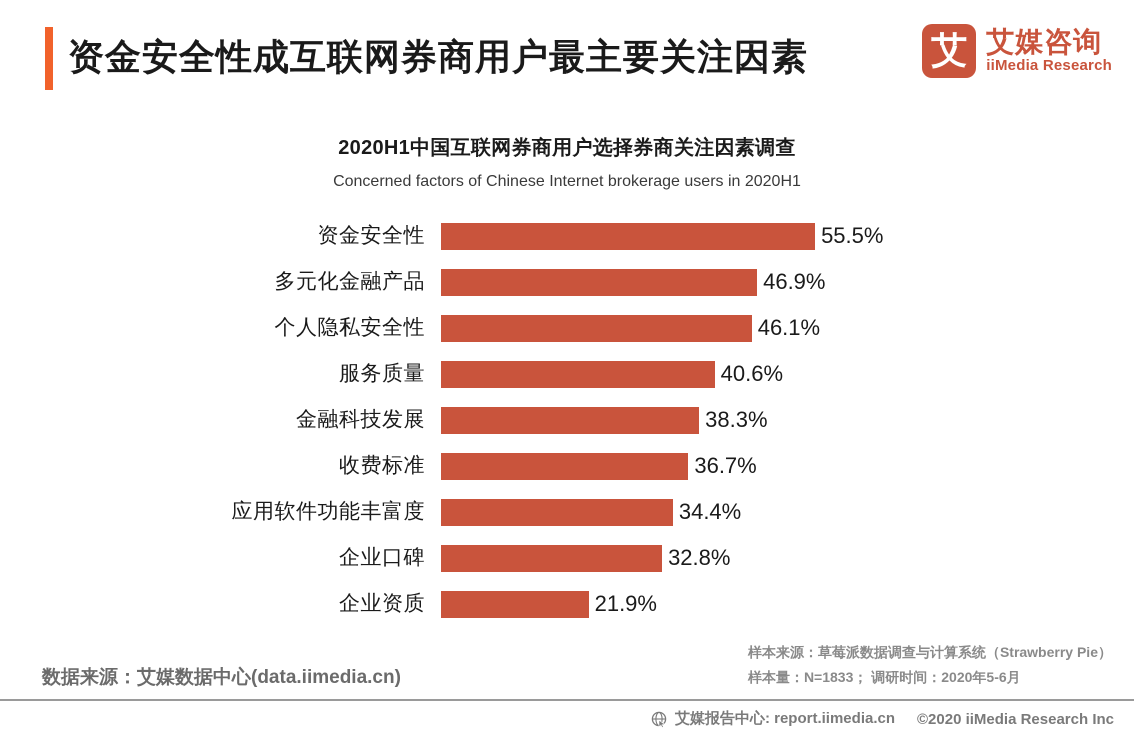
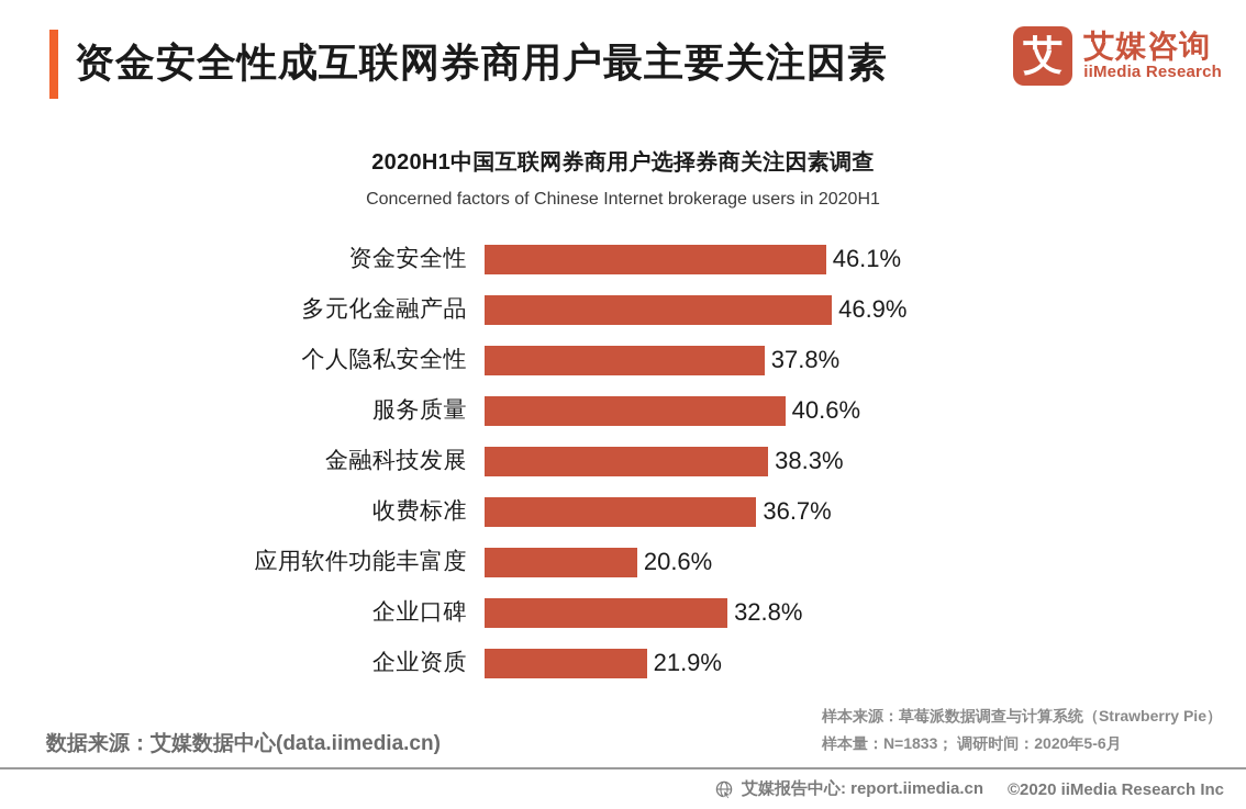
资金安全性: 55.5% -> 46.1%
个人隐私安全性: 46.1% -> 37.8%
应用软件功能丰富度: 34.4% -> 20.6%
